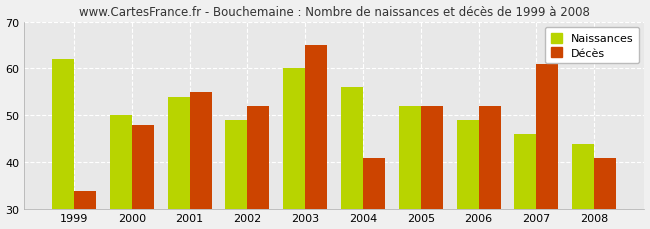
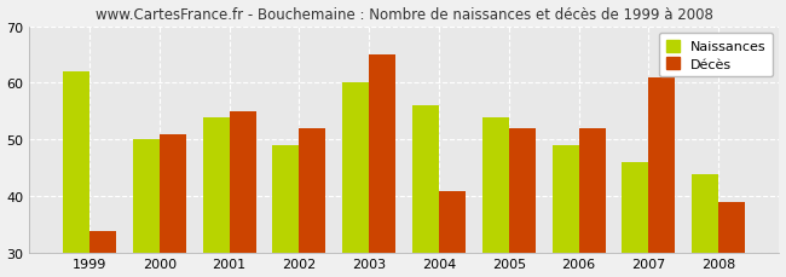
Décès/2000: 48 -> 51
Naissances/2005: 52 -> 54
Décès/2008: 41 -> 39
